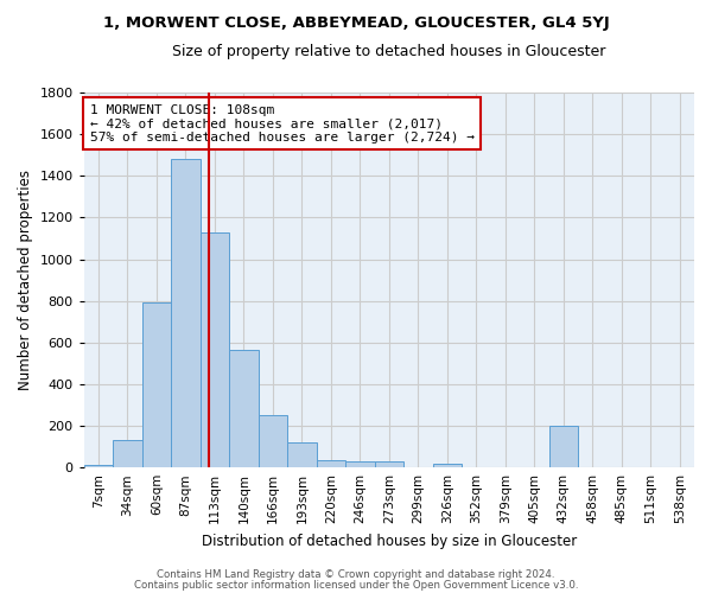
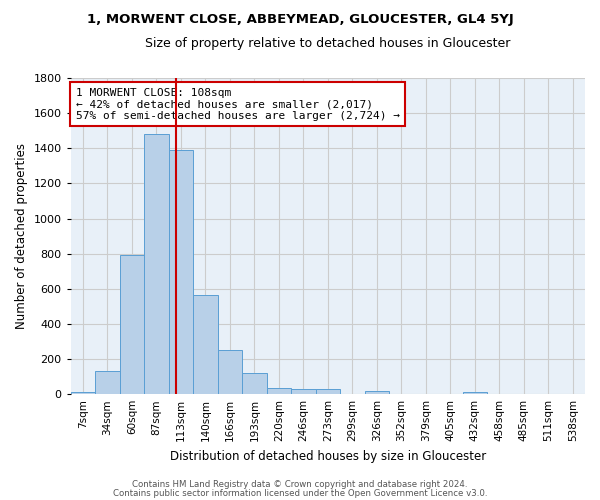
113sqm: 1130 -> 1390
432sqm: 200 -> 20
